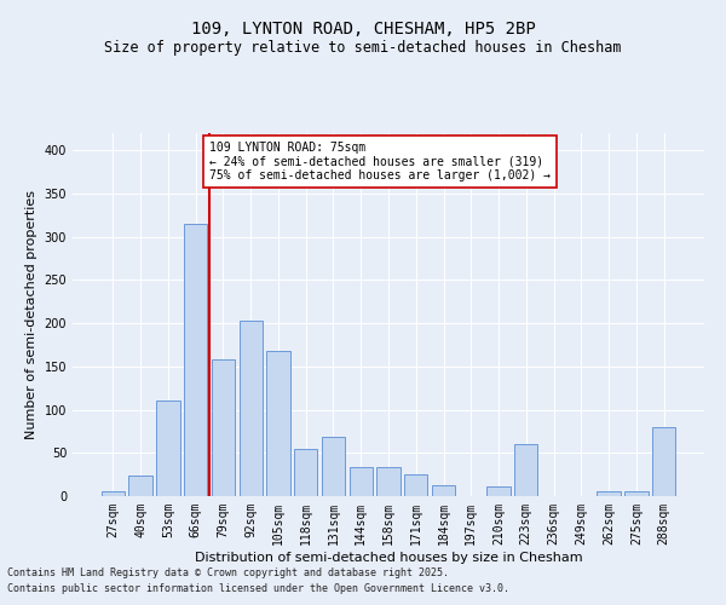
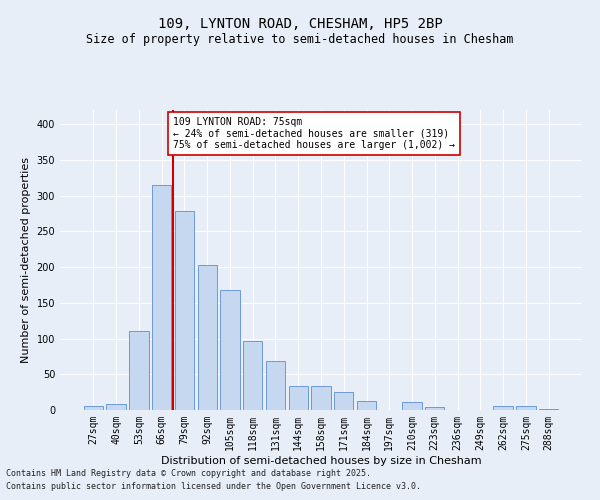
40sqm: 24 -> 9
79sqm: 158 -> 278
118sqm: 54 -> 97
223sqm: 60 -> 4
288sqm: 80 -> 2
